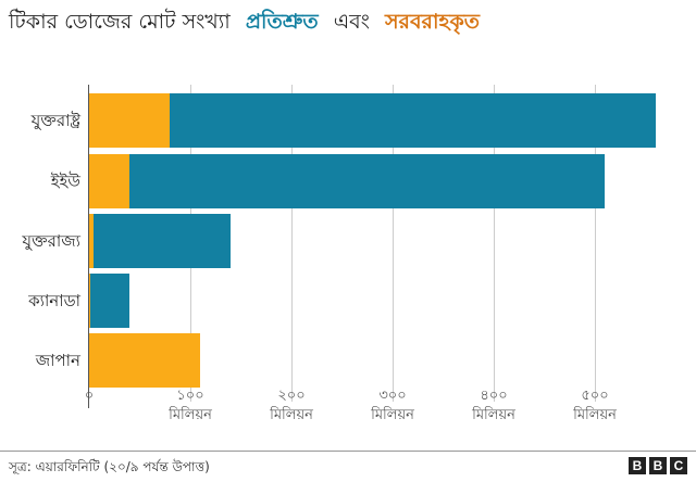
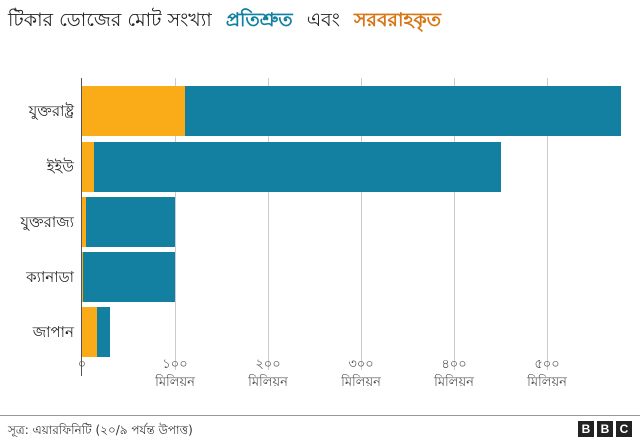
প্রতিশ্রুত/যুক্তরাষ্ট্র: 560 -> 580
সরবরাহকৃত/যুক্তরাষ্ট্র: 80 -> 110
প্রতিশ্রুত/ইইউ: 510 -> 450
সরবরাহকৃত/ইইউ: 40 -> 10
প্রতিশ্রুত/যুক্তরাজ্য: 140 -> 100
প্রতিশ্রুত/ক্যানাডা: 40 -> 100
প্রতিশ্রুত/জাপান: 50 -> 30
সরবরাহকৃত/জাপান: 110 -> 20
